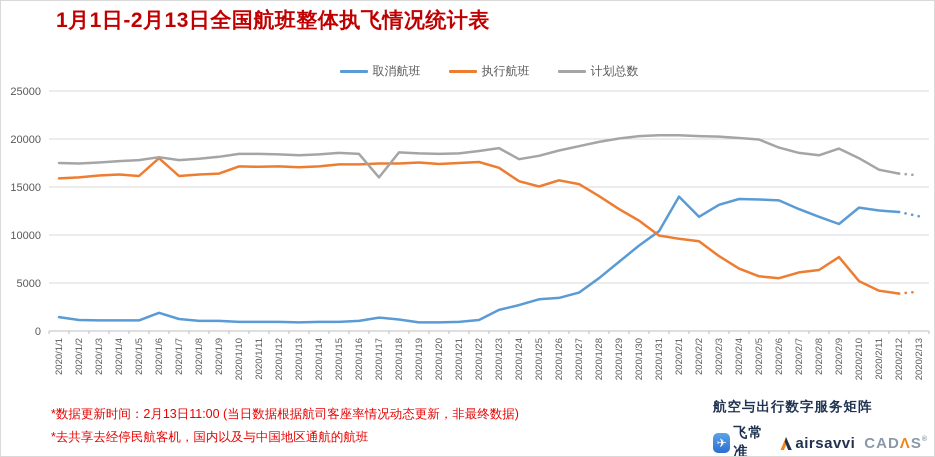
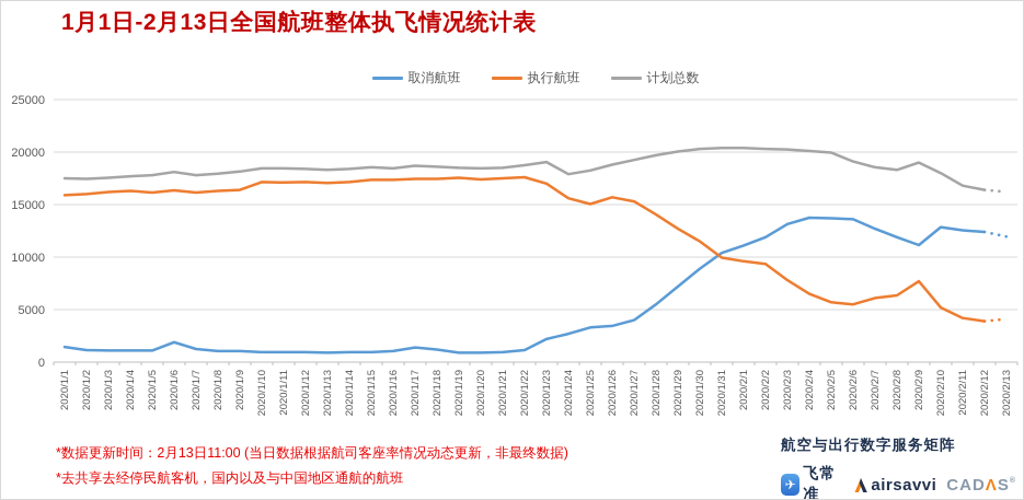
执行航班/2020/1/6: 18000 -> 16000
计划总数/2020/1/17: 16000 -> 19000
取消航班/2020/2/1: 14000 -> 11000
